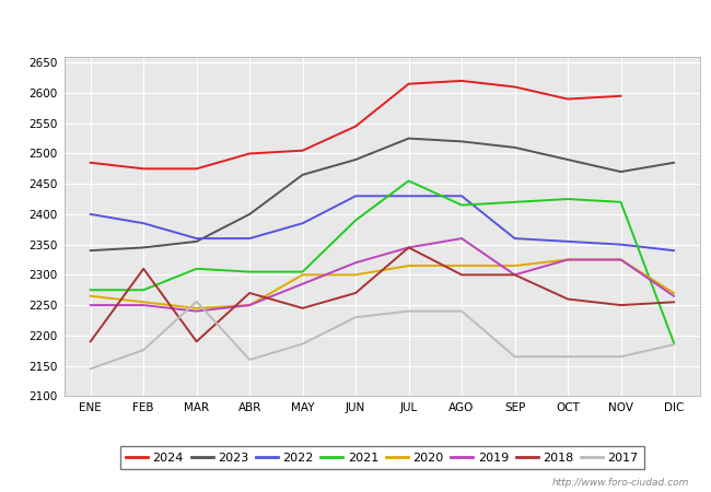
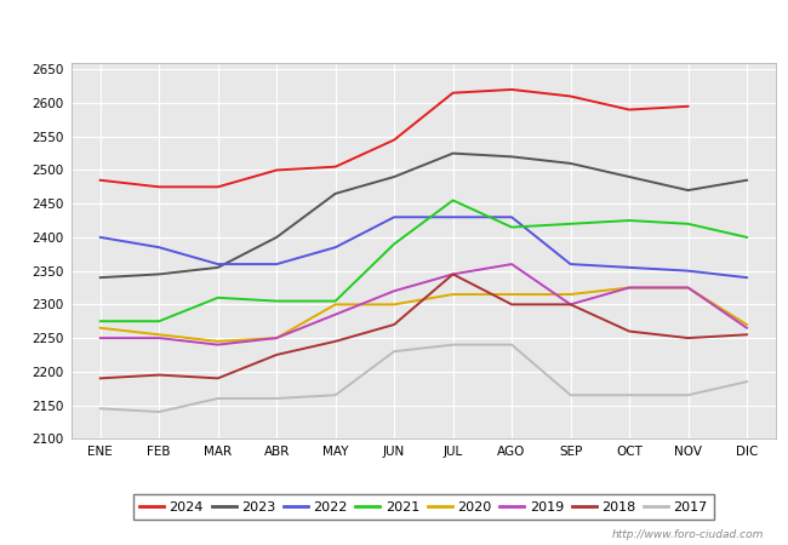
2018/FEB: 2310 -> 2195
2017/FEB: 2176 -> 2140
2017/MAR: 2256 -> 2160
2018/ABR: 2270 -> 2225
2017/MAY: 2186 -> 2165
2021/DIC: 2188 -> 2400
